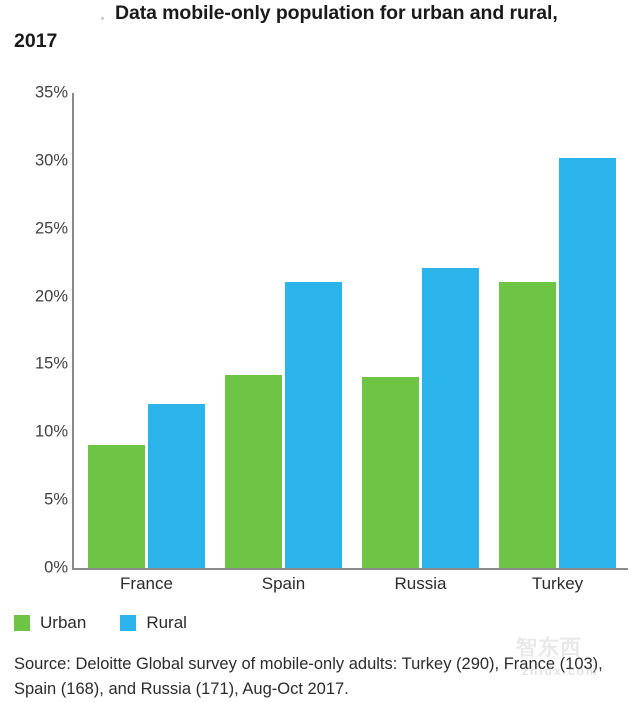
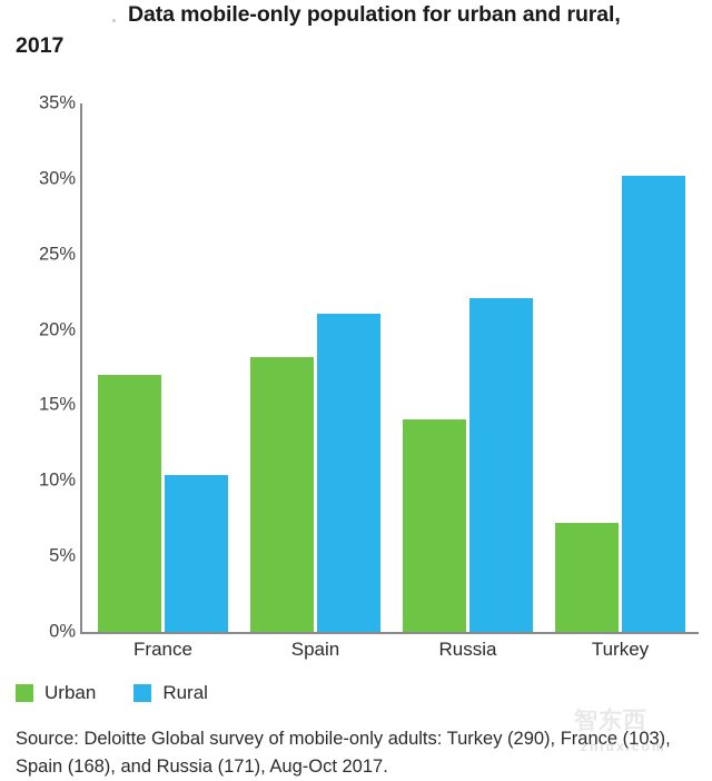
Urban/France: 9.1% -> 17.0%
Rural/France: 12.1% -> 10.4%
Urban/Spain: 14.2% -> 18.2%
Urban/Turkey: 21.1% -> 7.2%
